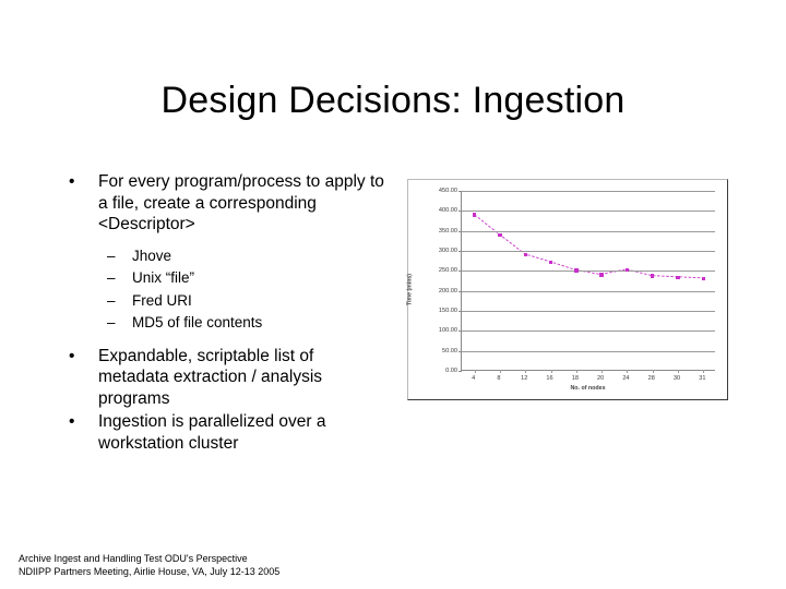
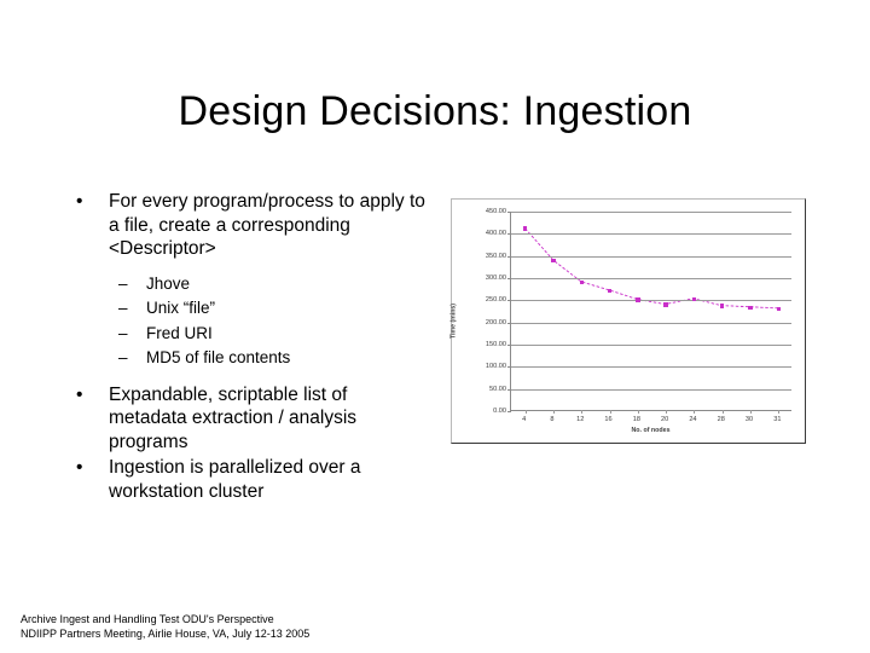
4: 390 -> 410
